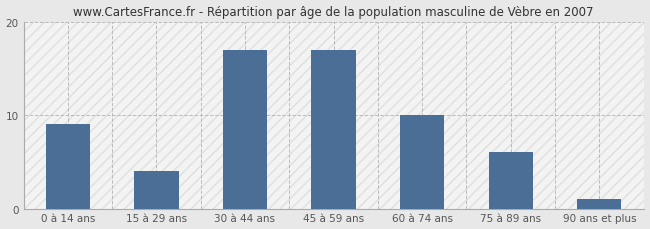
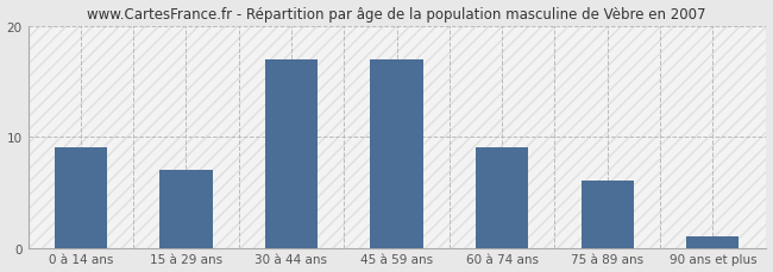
15 à 29 ans: 4 -> 7
60 à 74 ans: 10 -> 9
